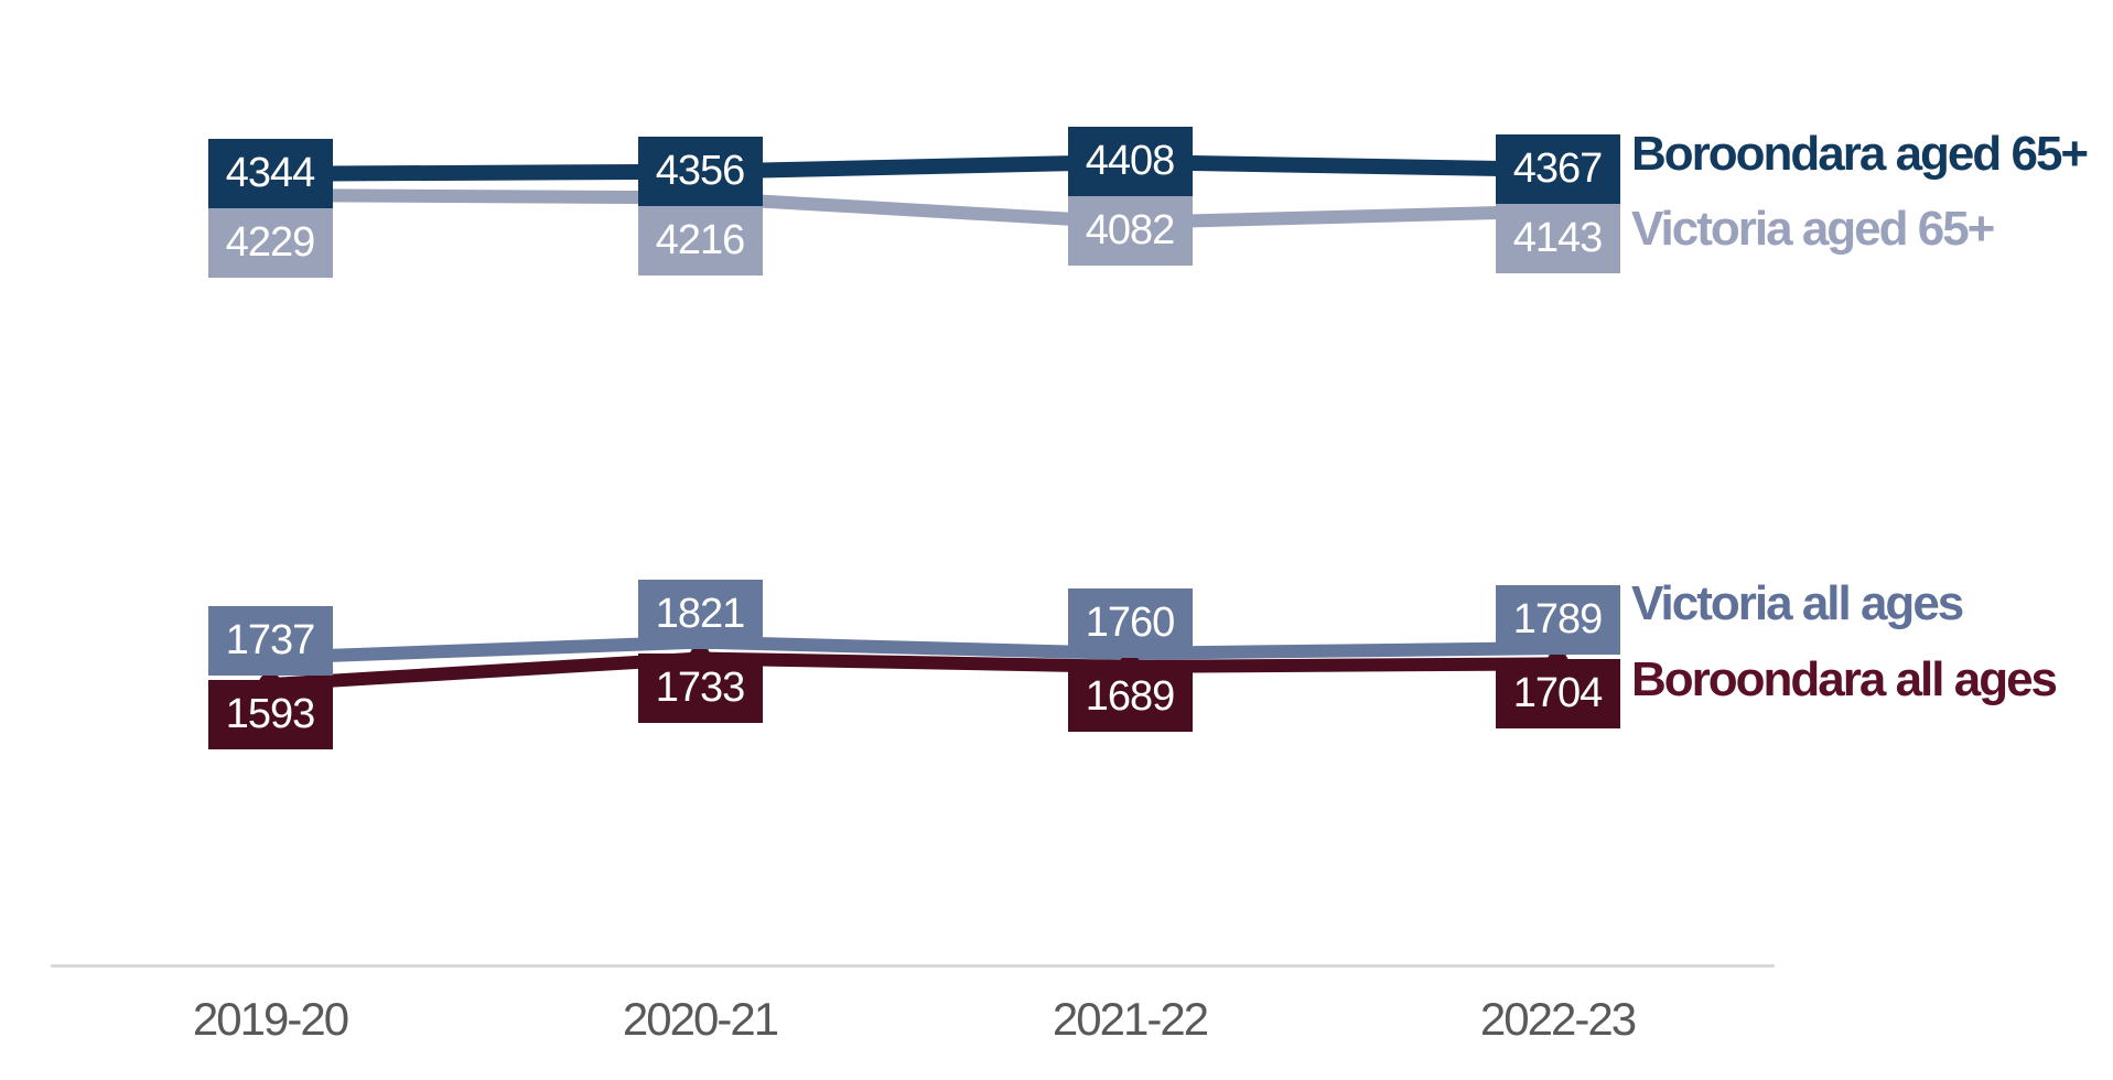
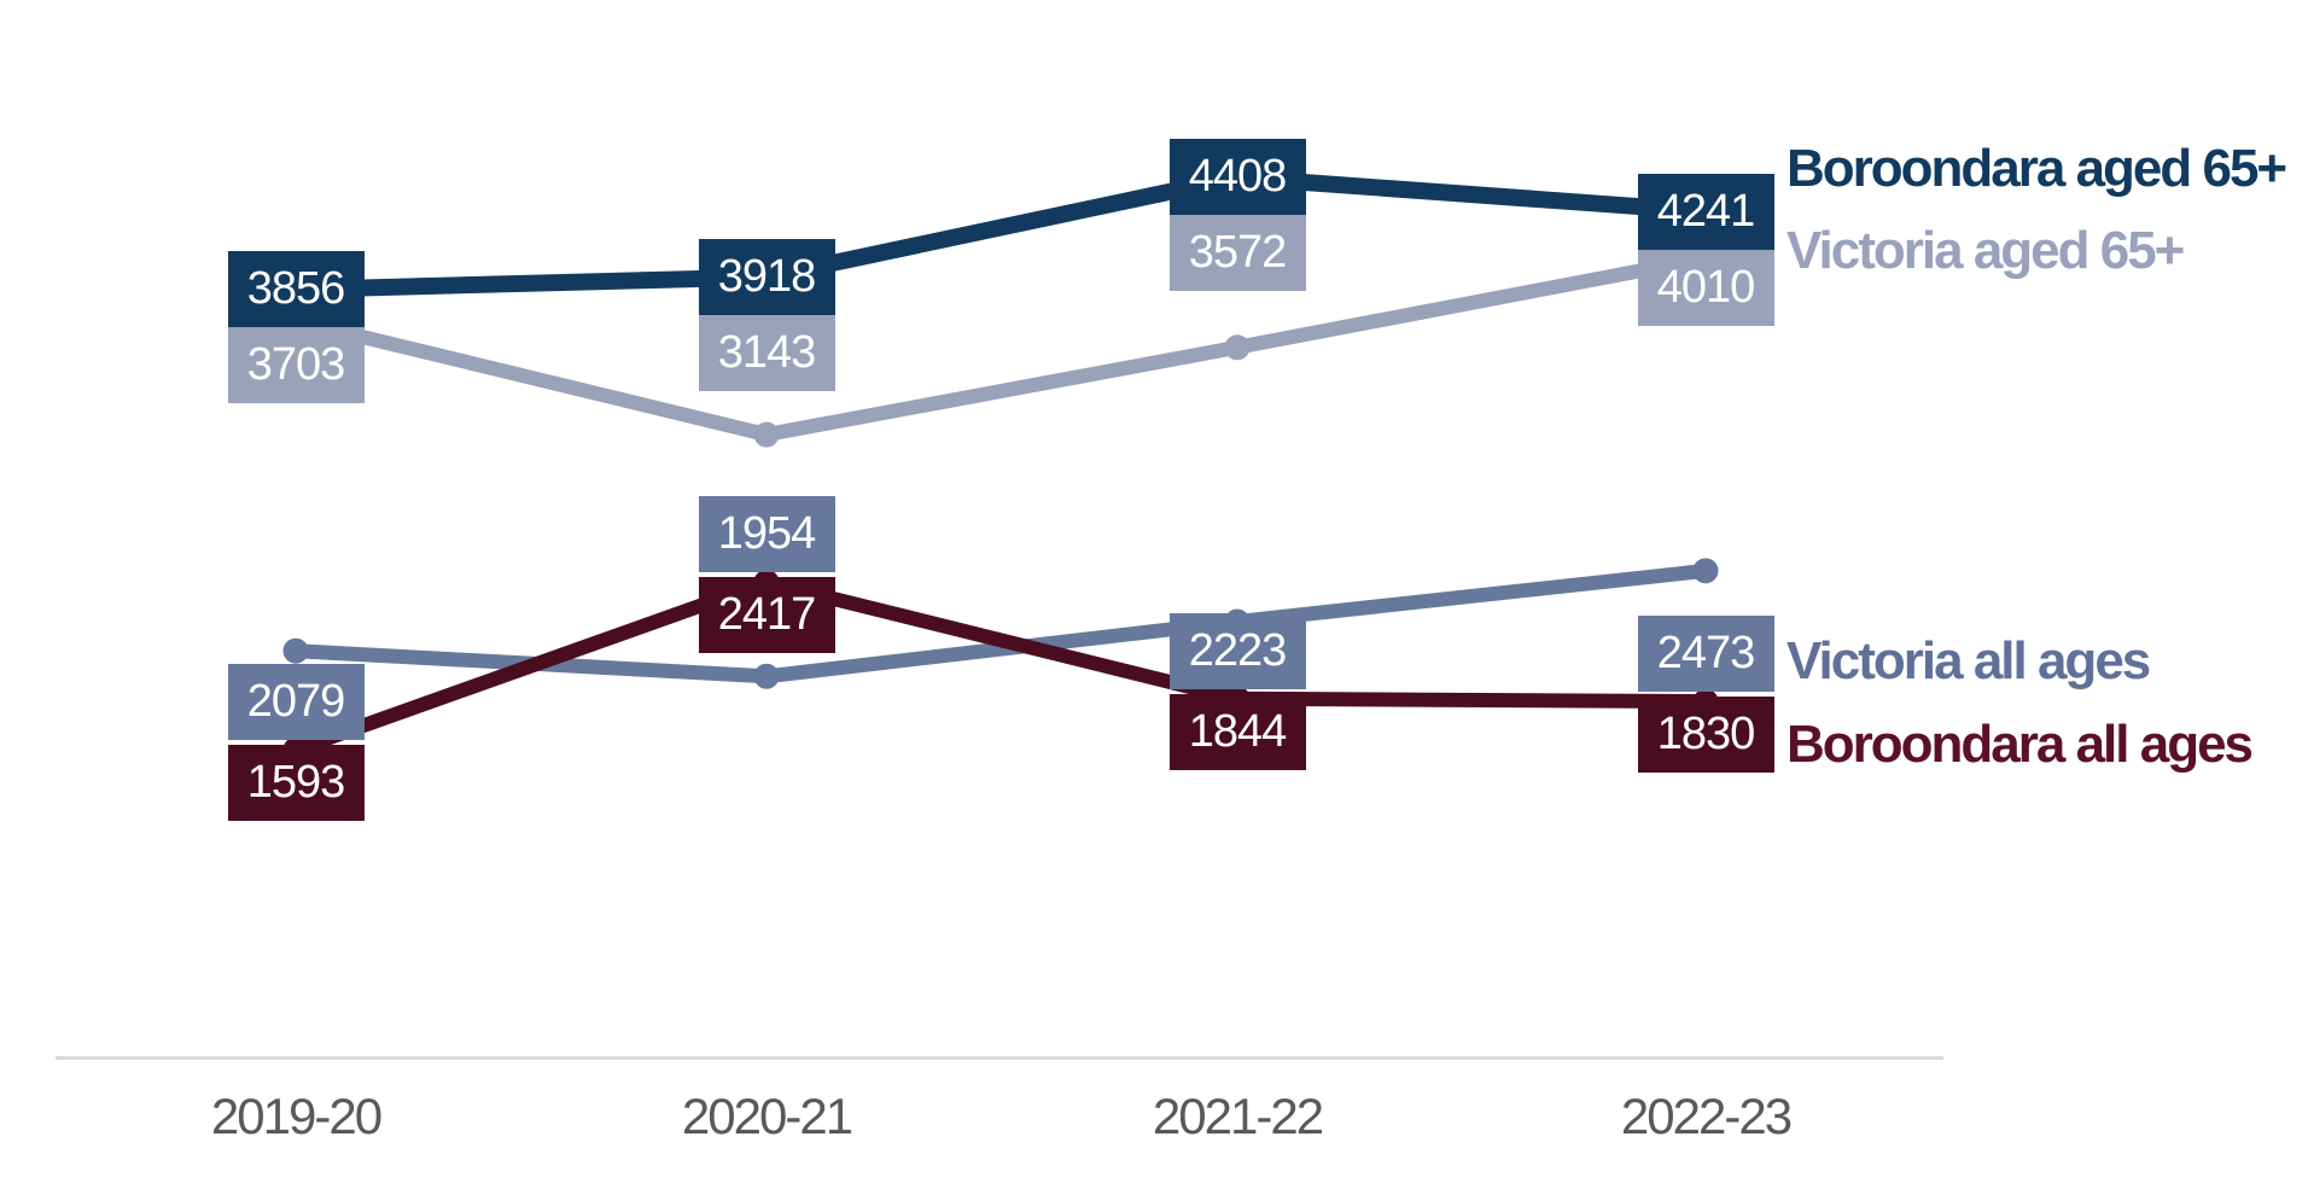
Boroondara aged 65+/2019-20: 4344 -> 3856
Victoria aged 65+/2019-20: 4229 -> 3703
Victoria all ages/2019-20: 1737 -> 2079
Boroondara aged 65+/2020-21: 4356 -> 3918
Victoria aged 65+/2020-21: 4216 -> 3143
Victoria all ages/2020-21: 1821 -> 1954
Boroondara all ages/2020-21: 1733 -> 2417
Victoria aged 65+/2021-22: 4082 -> 3572
Victoria all ages/2021-22: 1760 -> 2223
Boroondara all ages/2021-22: 1689 -> 1844
Boroondara aged 65+/2022-23: 4367 -> 4241
Victoria aged 65+/2022-23: 4143 -> 4010
Victoria all ages/2022-23: 1789 -> 2473
Boroondara all ages/2022-23: 1704 -> 1830
